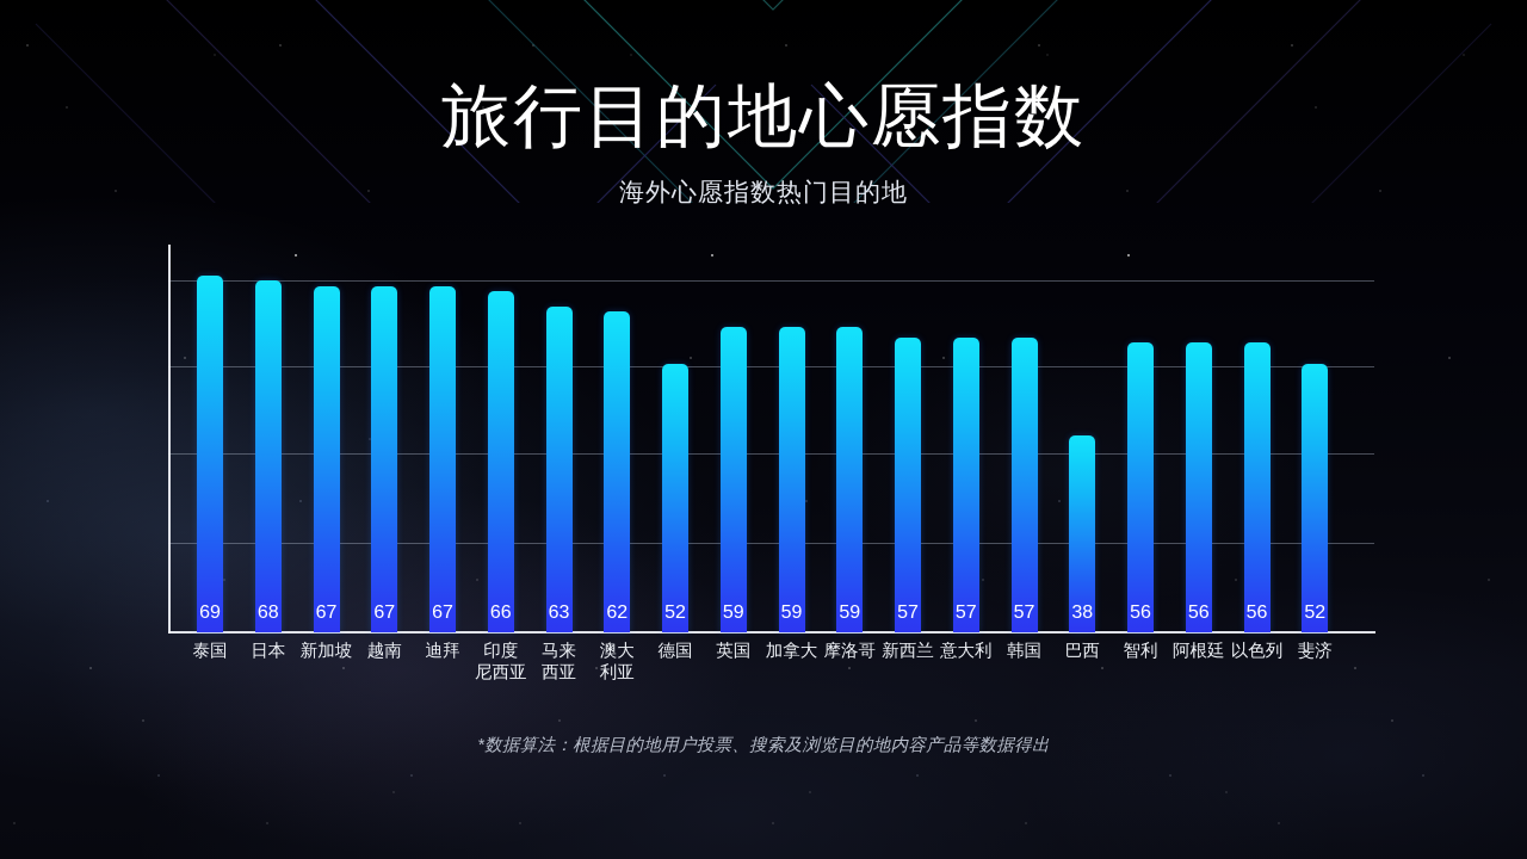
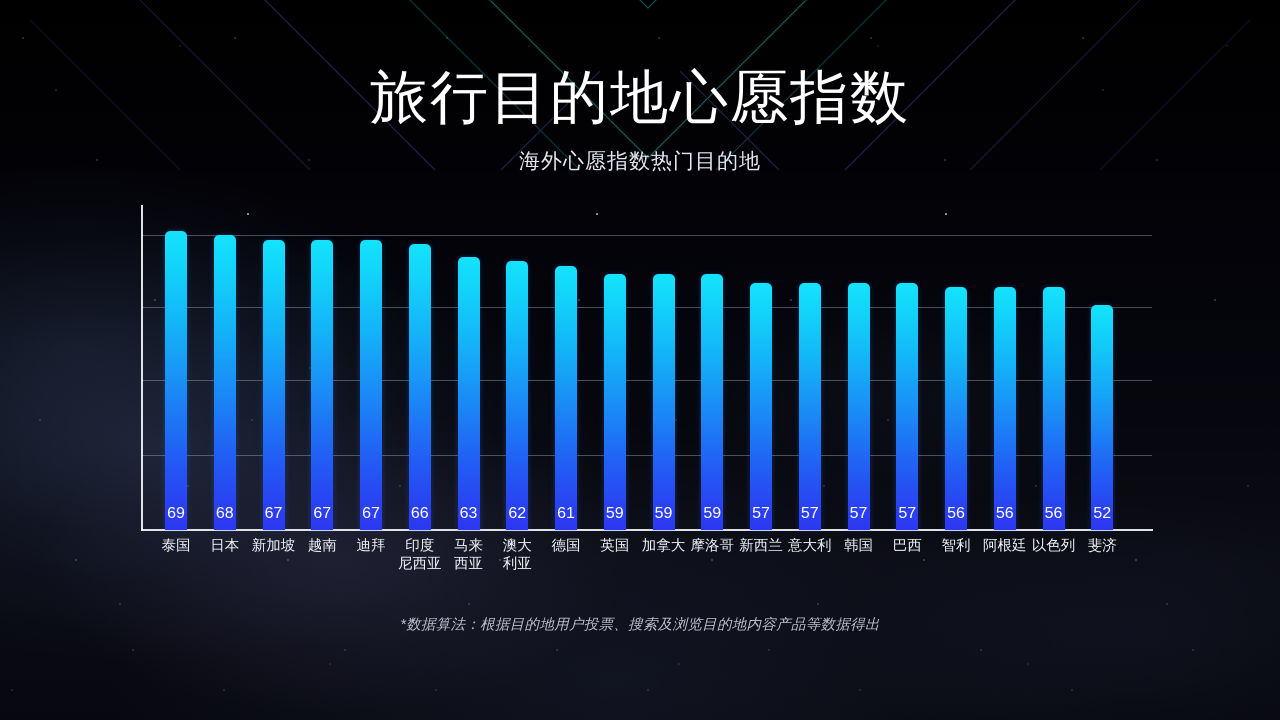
德国: 52 -> 61
巴西: 38 -> 57
